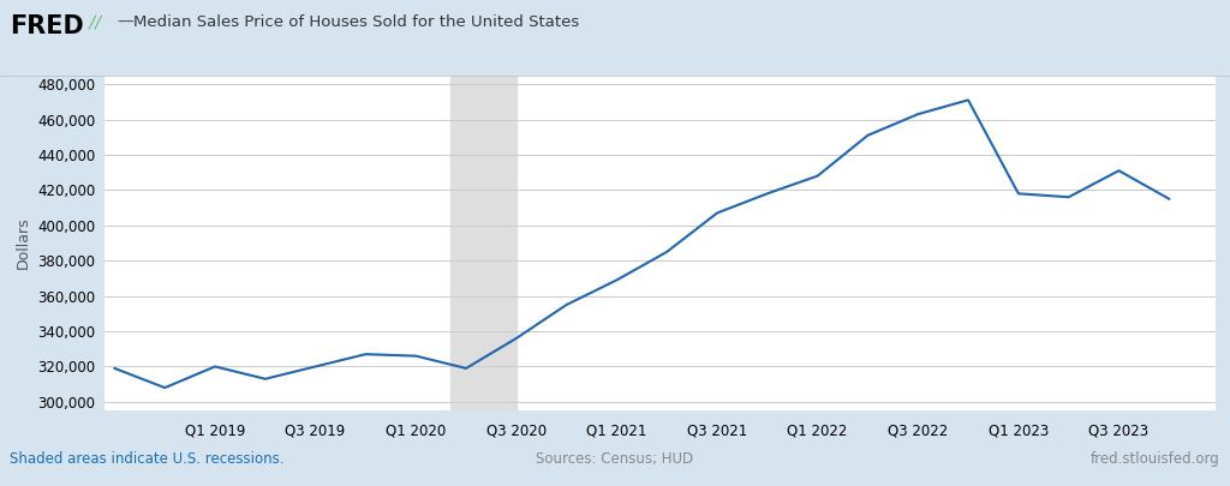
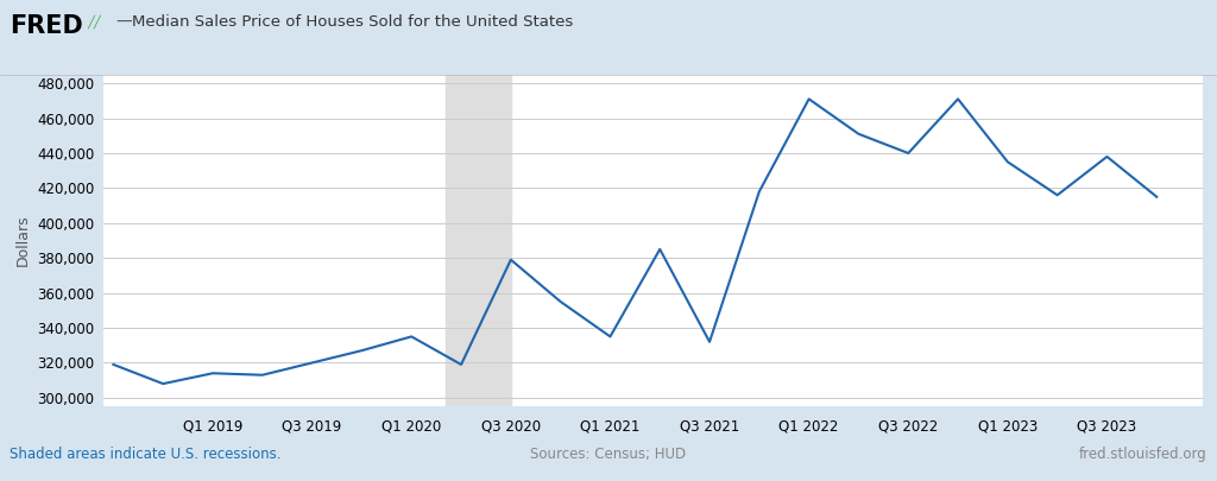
Q1 2019: 320,000 -> 314,000
Q1 2020: 326,000 -> 335,000
Q3 2020: 336,000 -> 379,000
Q1 2021: 369,000 -> 335,000
Q3 2021: 407,000 -> 332,000
Q1 2022: 428,000 -> 471,000
Q3 2022: 463,000 -> 440,000
Q1 2023: 418,000 -> 435,000
Q3 2023: 431,000 -> 438,000
